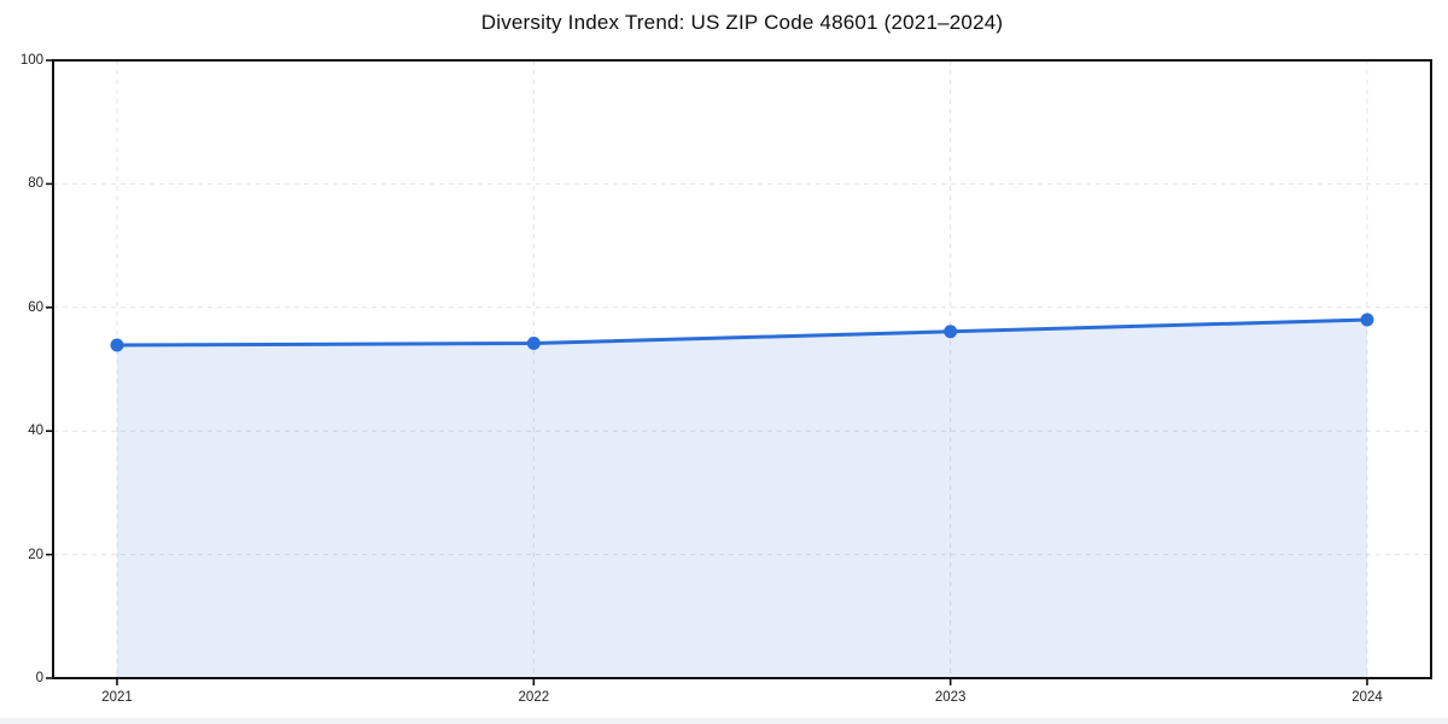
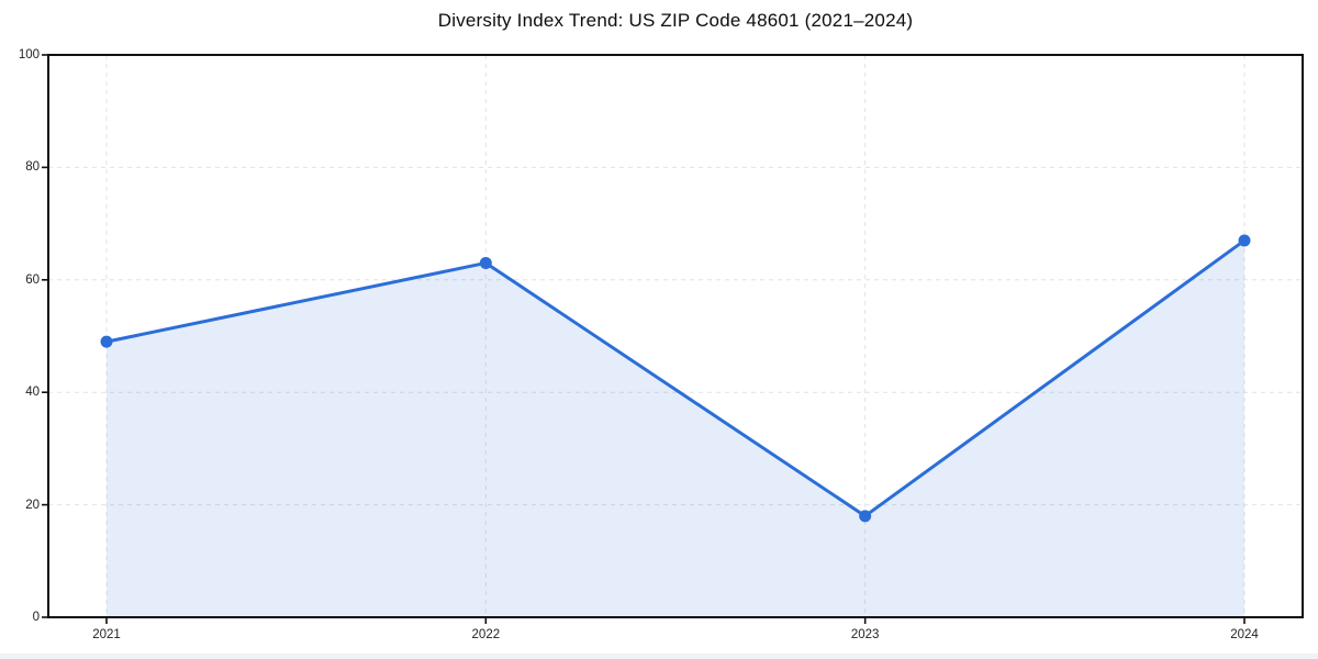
2021: 54 -> 49
2022: 54 -> 63
2023: 56 -> 18
2024: 58 -> 67
